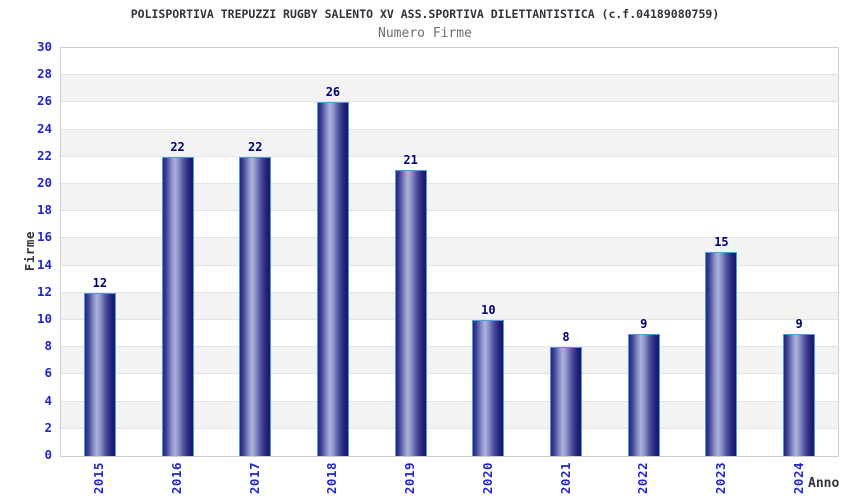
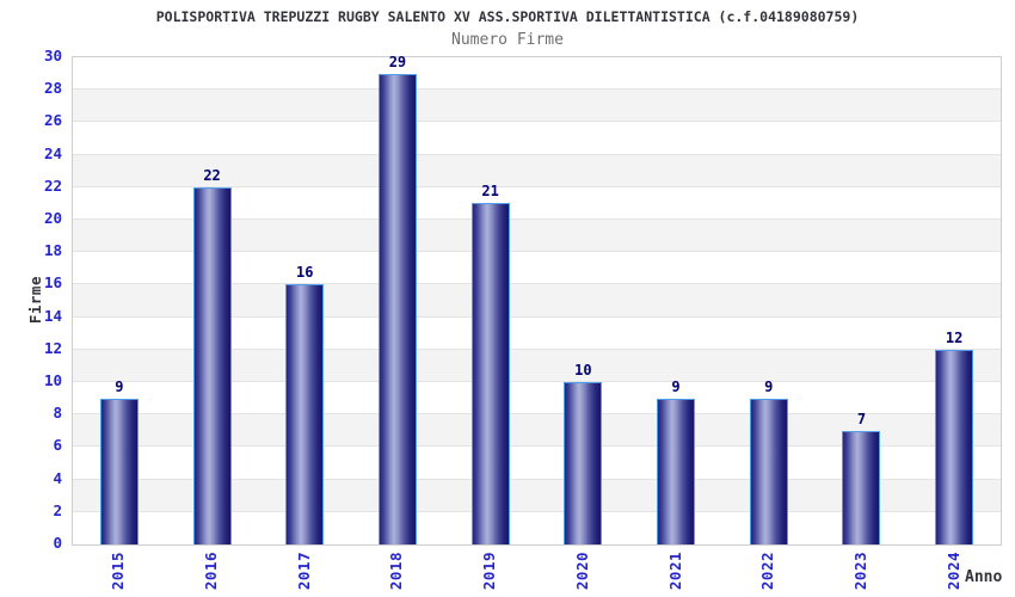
2015: 12 -> 9
2017: 22 -> 16
2018: 26 -> 29
2021: 8 -> 9
2023: 15 -> 7
2024: 9 -> 12
